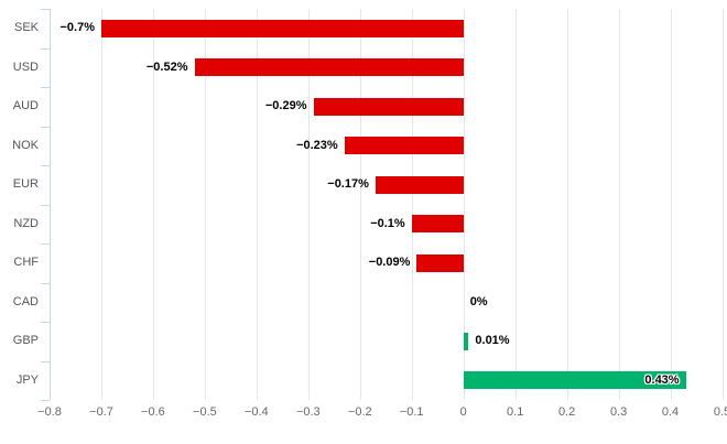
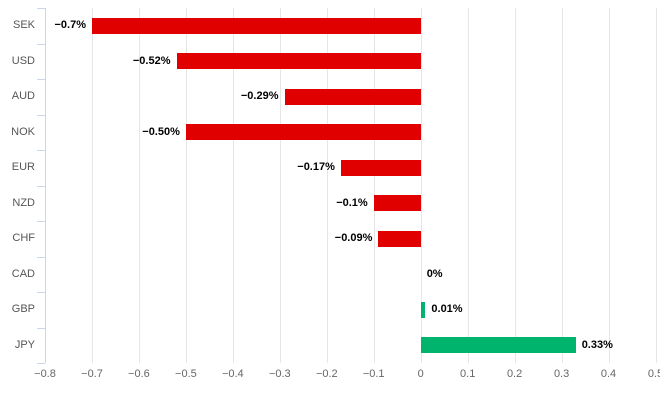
NOK: −0.23% -> −0.50%
JPY: 0.43% -> 0.33%
